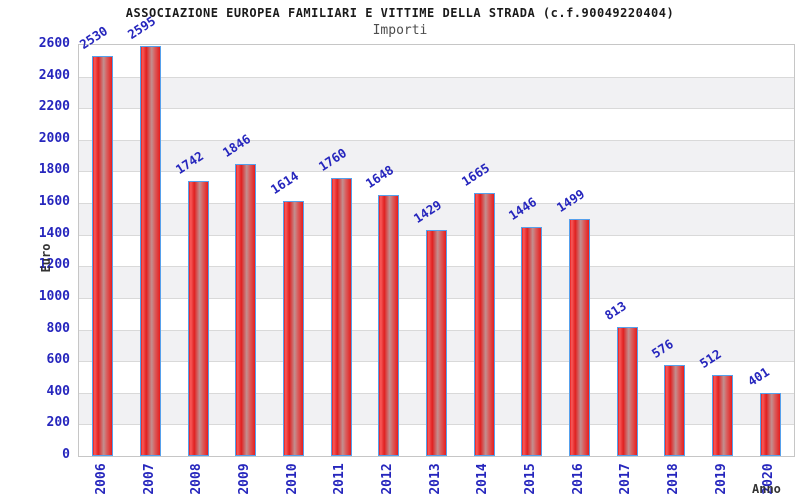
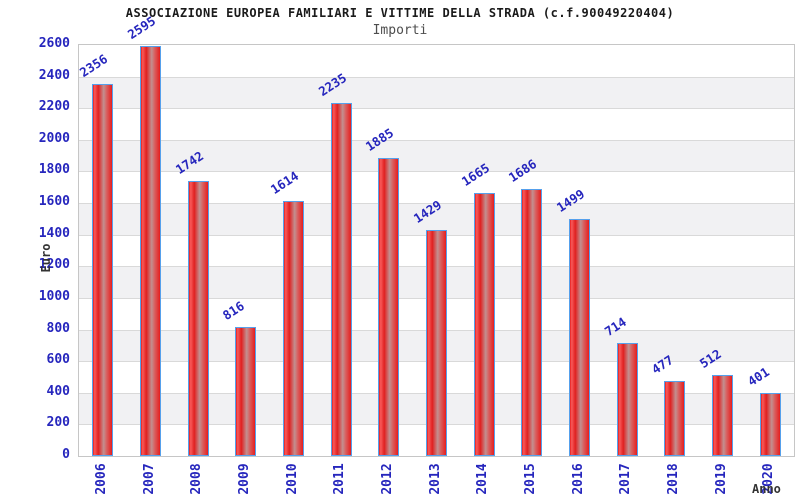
2006: 2530 -> 2356
2009: 1846 -> 816
2011: 1760 -> 2235
2012: 1648 -> 1885
2015: 1446 -> 1686
2017: 813 -> 714
2018: 576 -> 477
